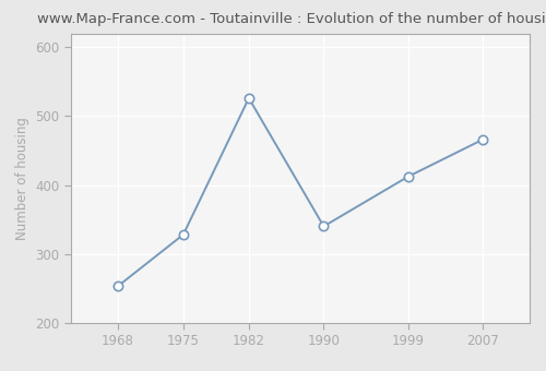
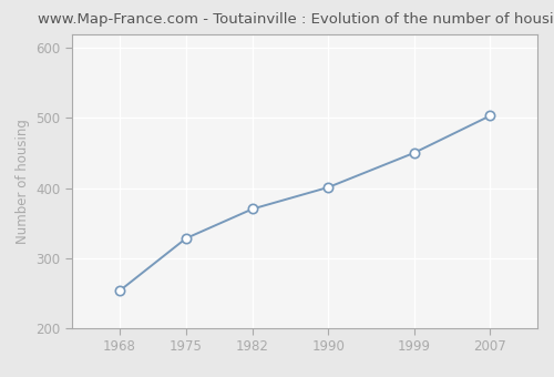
1982: 526 -> 370
1990: 340 -> 401
1999: 412 -> 450
2007: 466 -> 503
